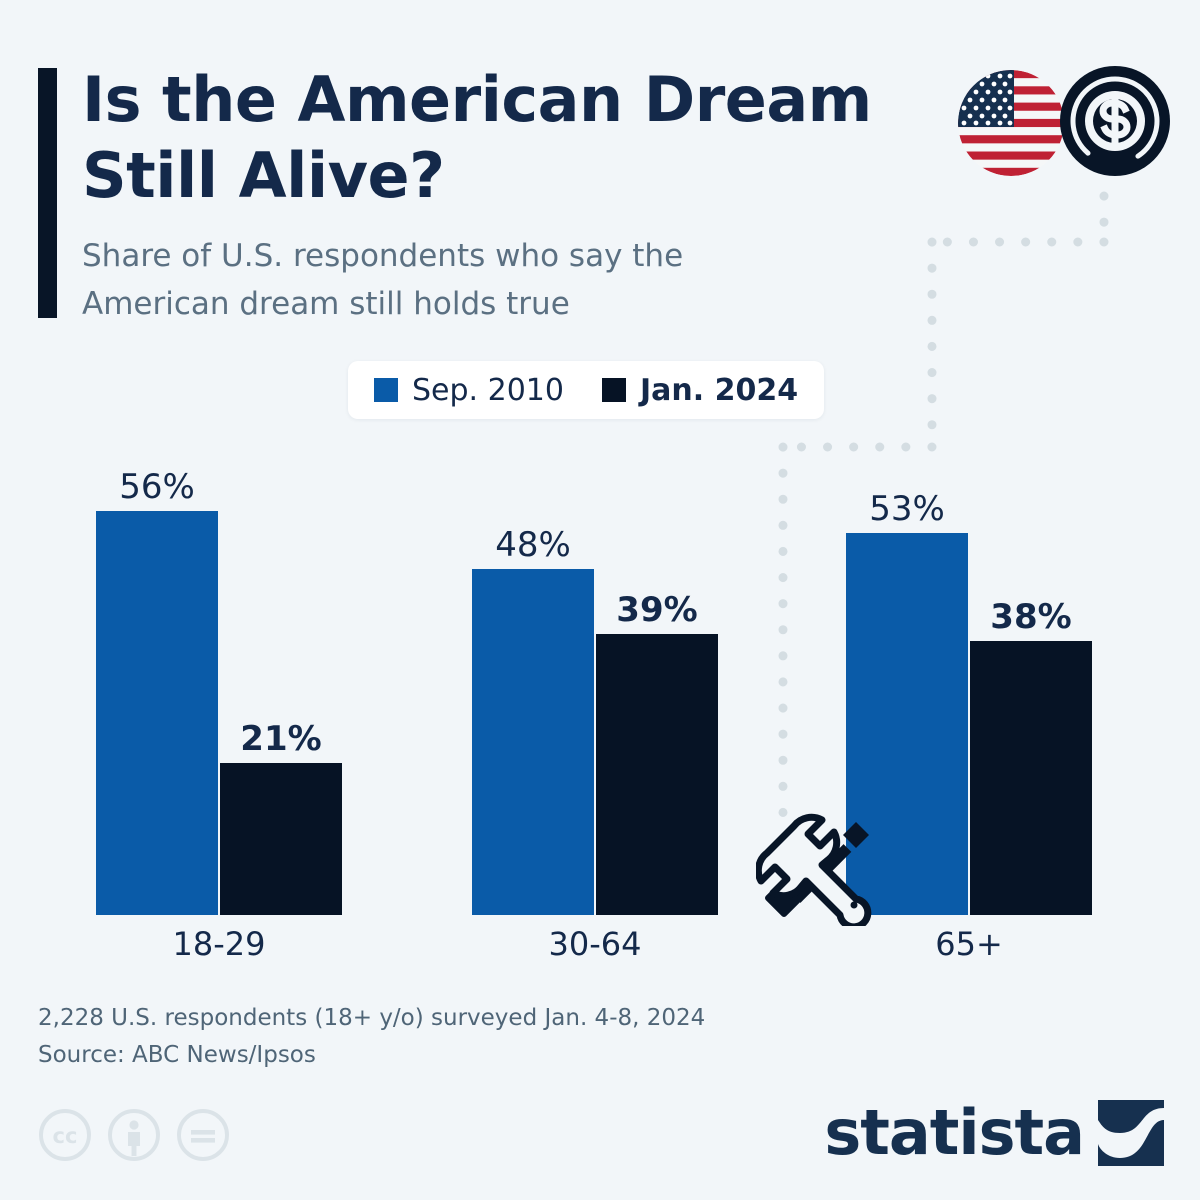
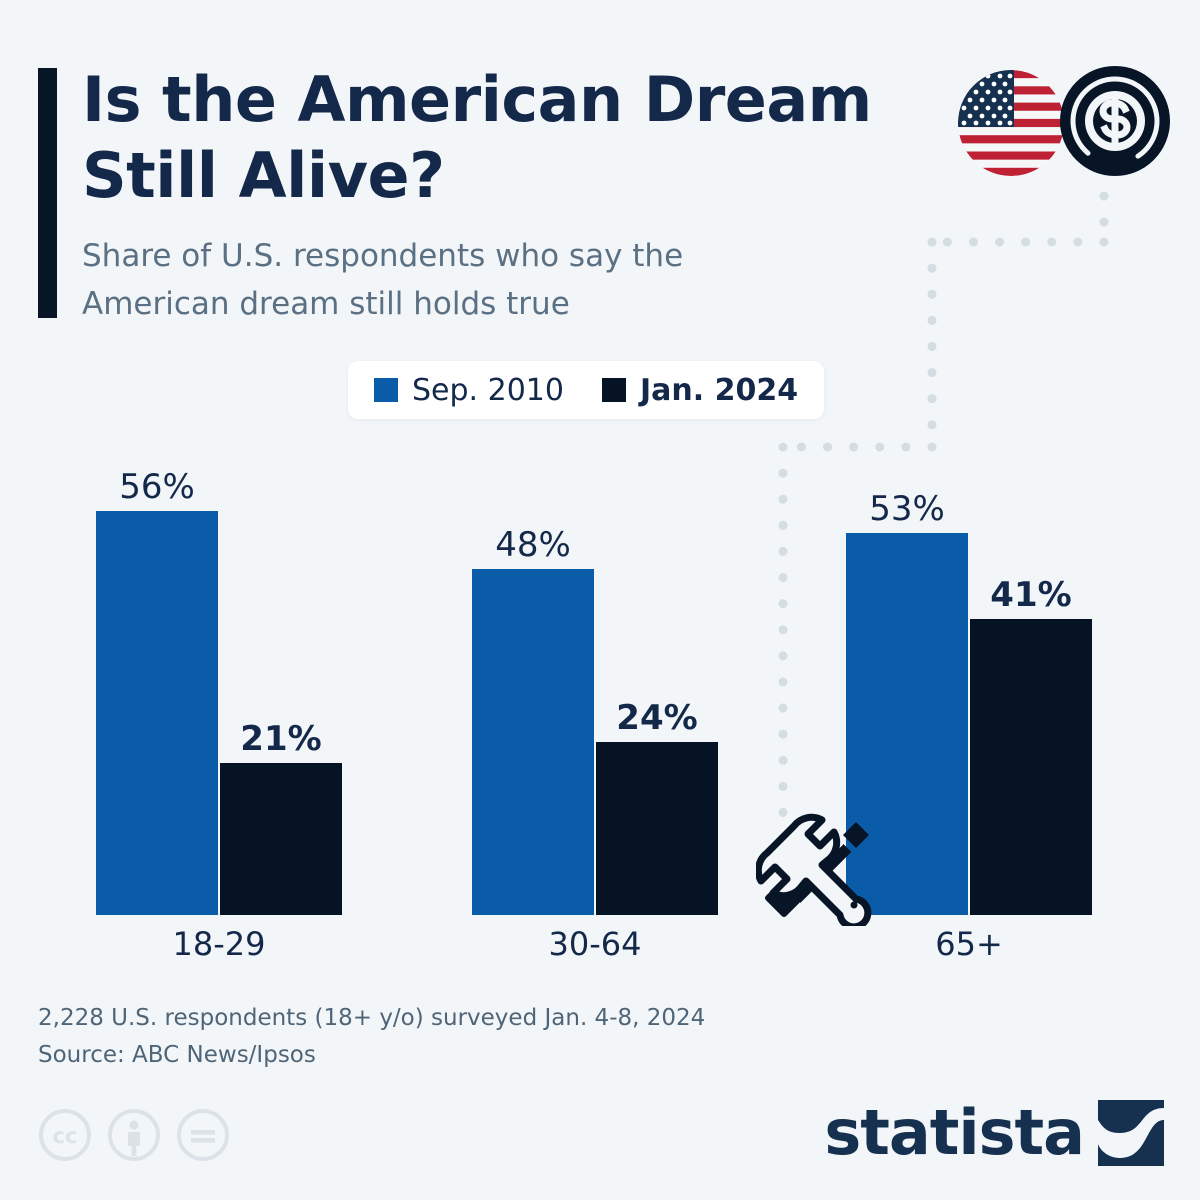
Jan. 2024/30-64: 39% -> 24%
Jan. 2024/65+: 38% -> 41%
